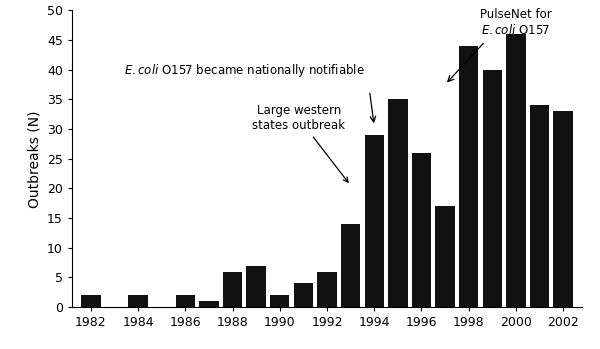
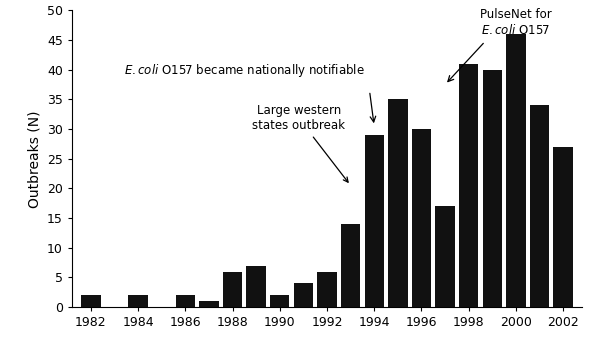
1996: 26 -> 30
1998: 44 -> 41
2002: 33 -> 27
